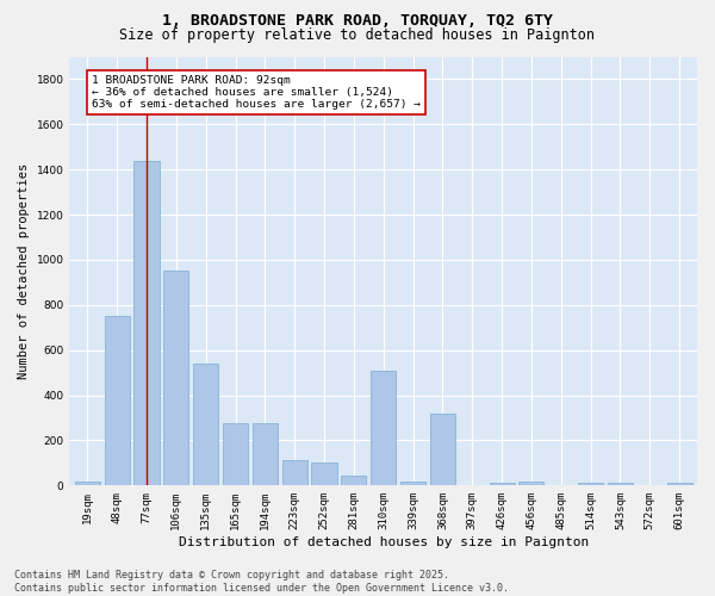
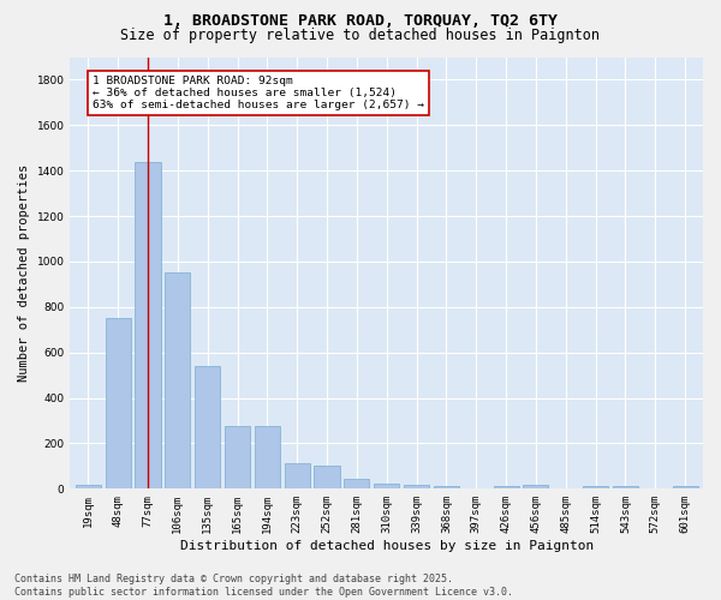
310sqm: 510 -> 20
368sqm: 320 -> 10
